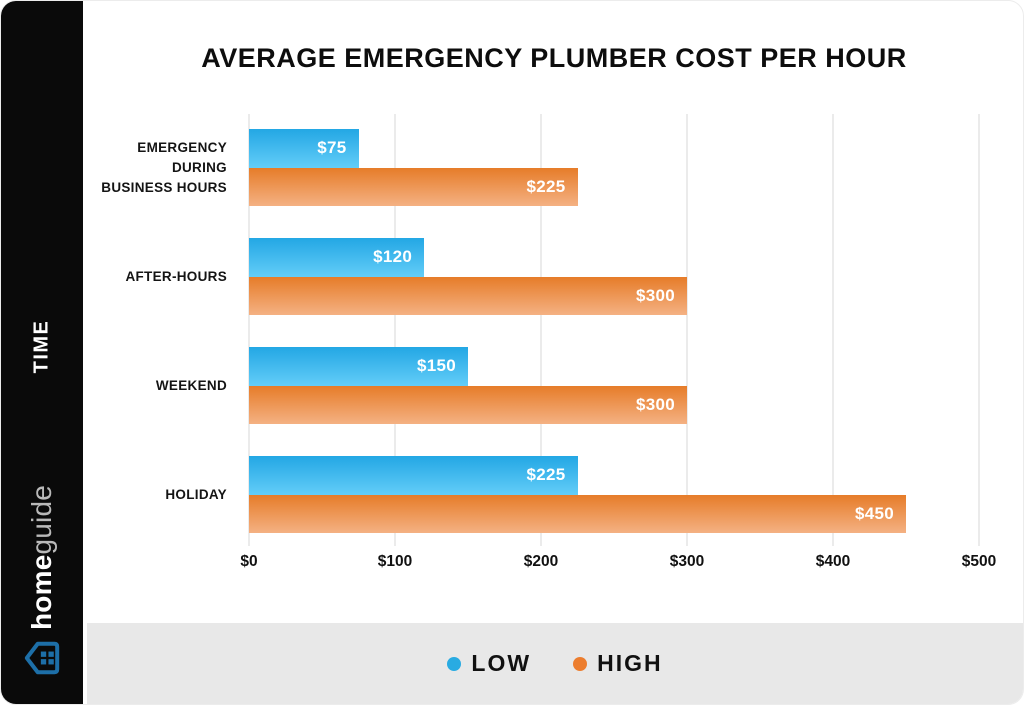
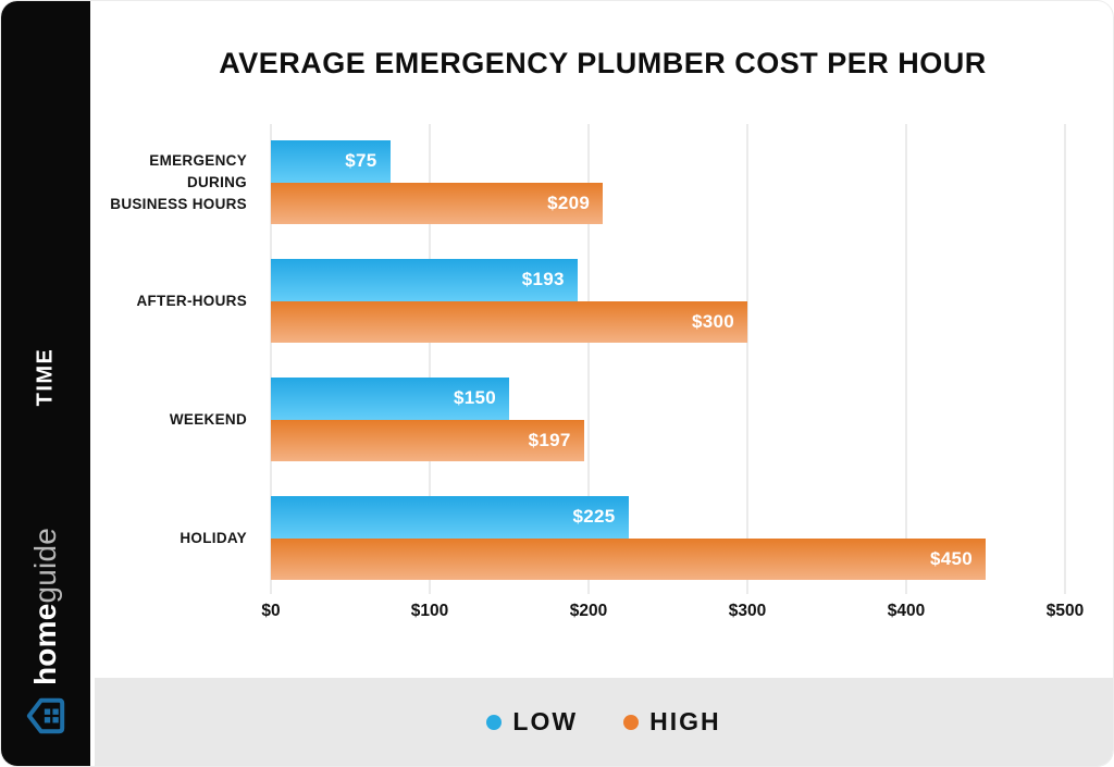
HIGH/EMERGENCY DURING BUSINESS HOURS: $225 -> $209
LOW/AFTER-HOURS: $120 -> $193
HIGH/WEEKEND: $300 -> $197
